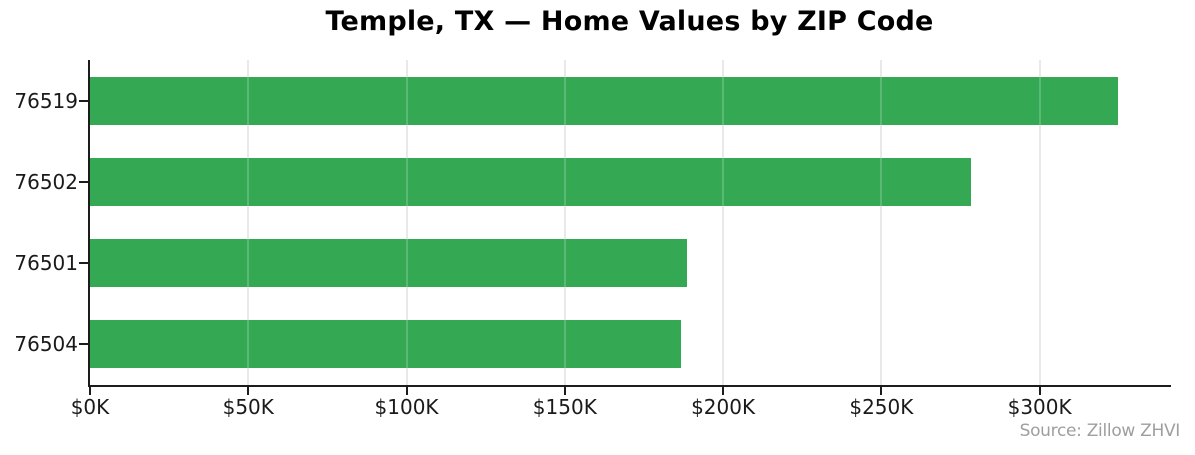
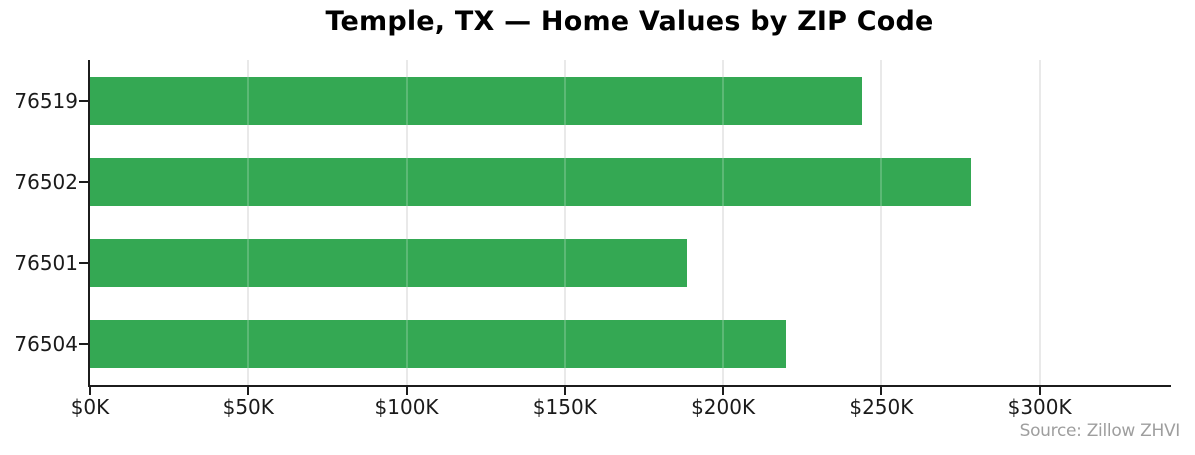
76519: $325K -> $244K
76504: $187K -> $220K
